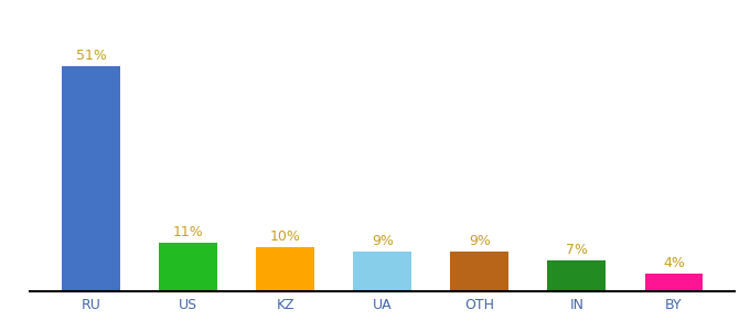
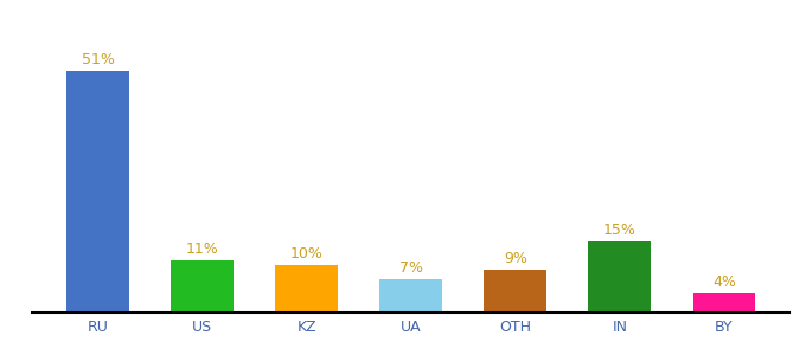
UA: 9% -> 7%
IN: 7% -> 15%
